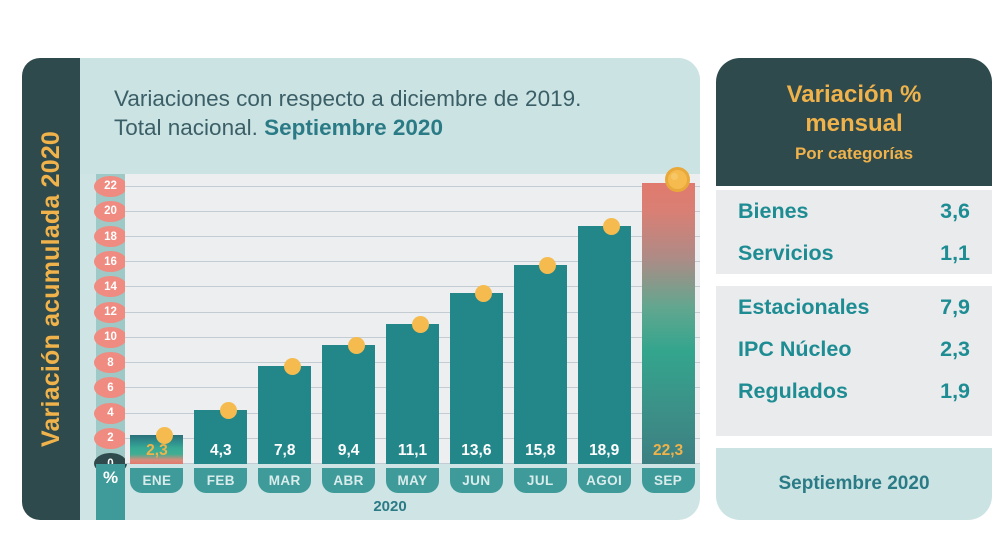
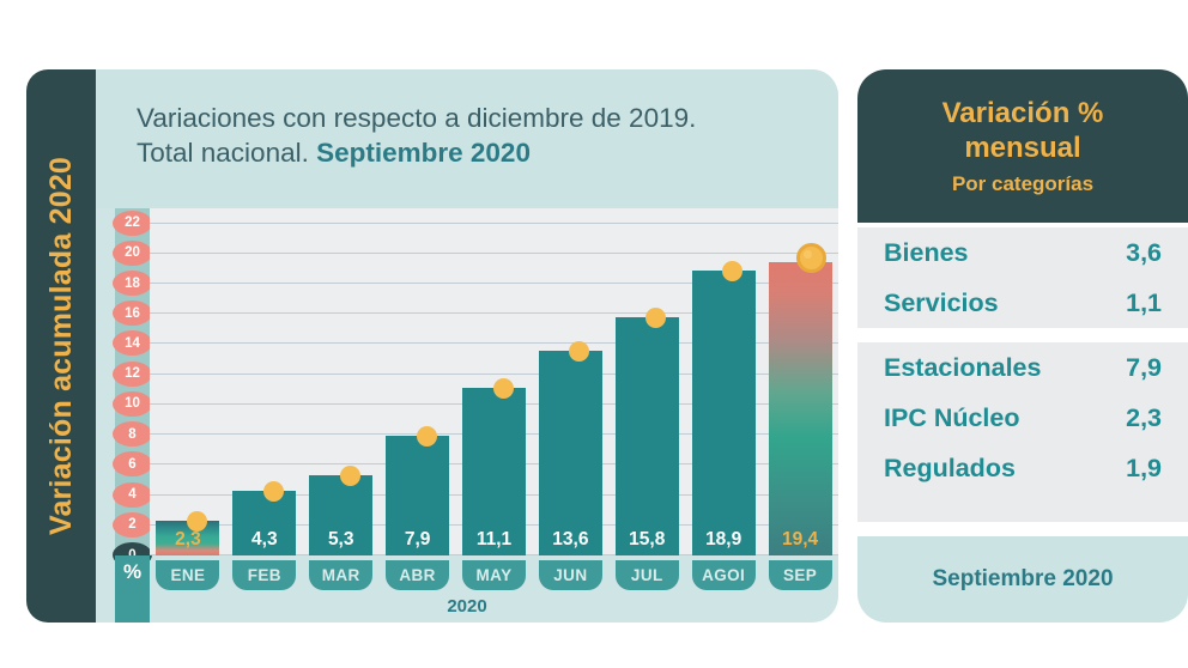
MAR: 7,8 -> 5,3
ABR: 9,4 -> 7,9
SEP: 22,3 -> 19,4
